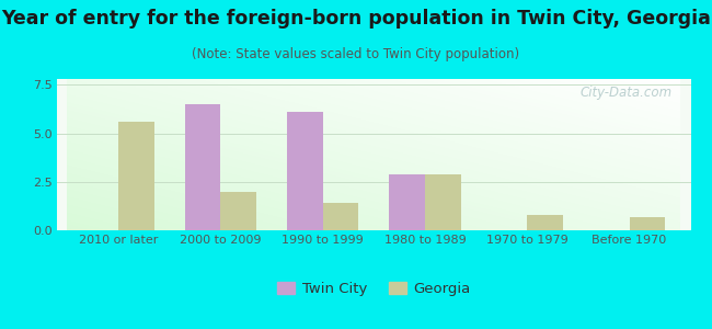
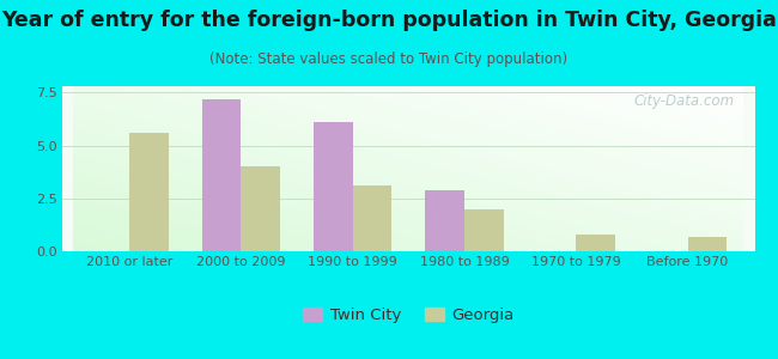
Twin City/2000 to 2009: 6.5 -> 7.2
Georgia/2000 to 2009: 2.0 -> 4.0
Georgia/1990 to 1999: 1.4 -> 3.1
Georgia/1980 to 1989: 2.9 -> 2.0
